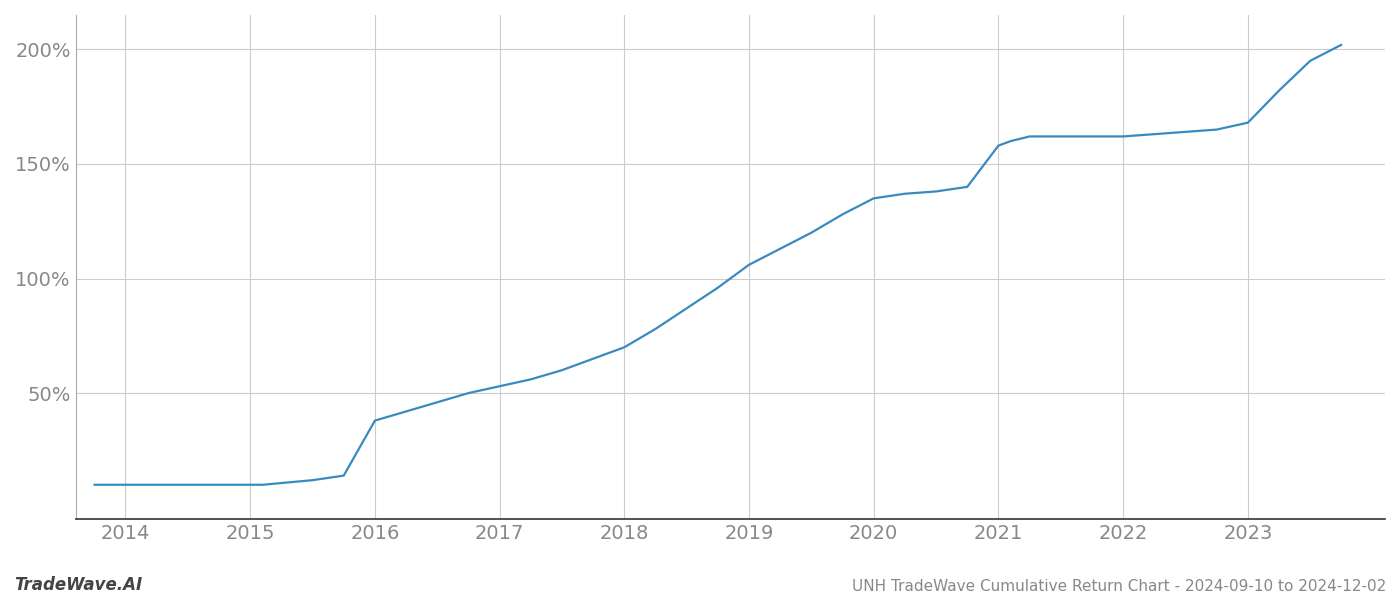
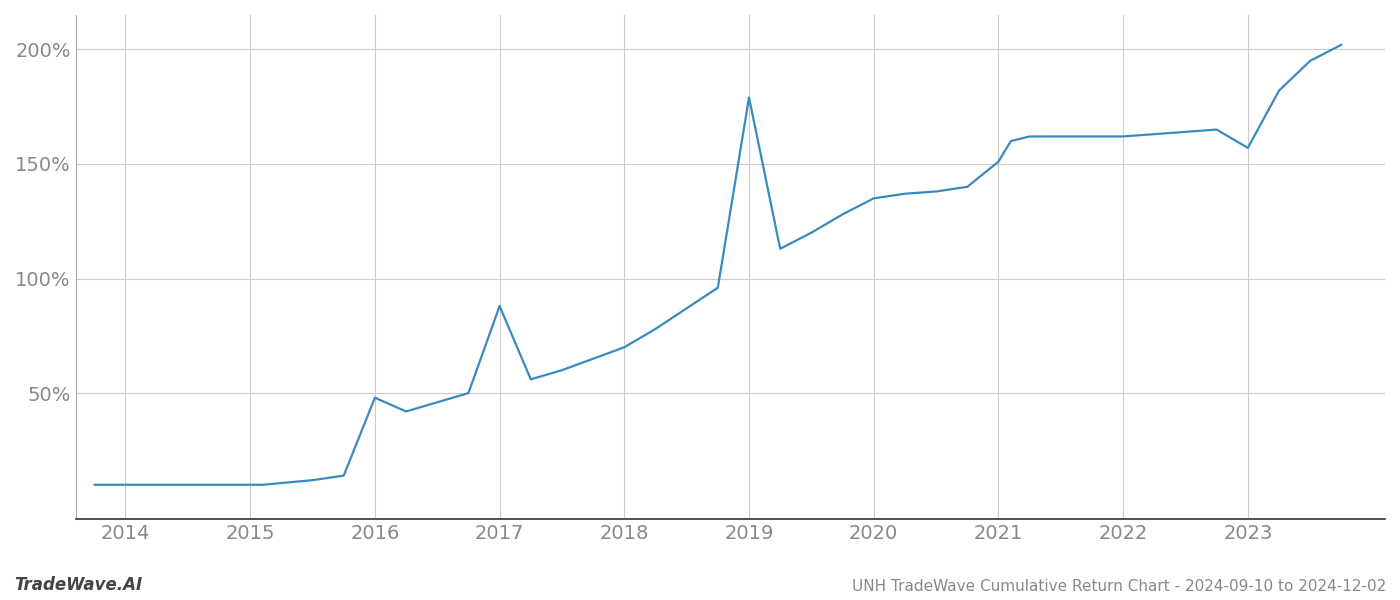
2016: 38% -> 48%
2017: 53% -> 88%
2019: 106% -> 179%
2021: 158% -> 151%
2023: 168% -> 157%
